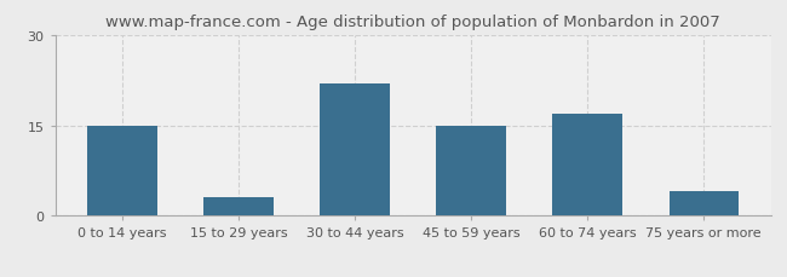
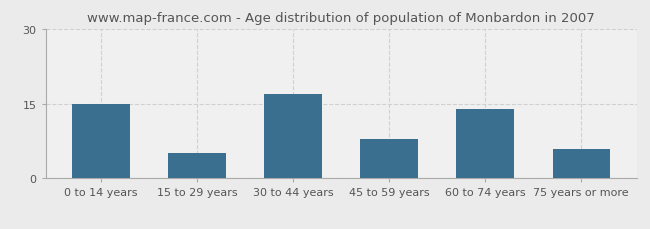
15 to 29 years: 3 -> 5
30 to 44 years: 22 -> 17
45 to 59 years: 15 -> 8
60 to 74 years: 17 -> 14
75 years or more: 4 -> 6
